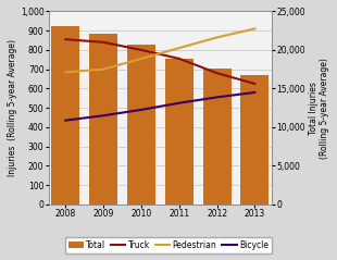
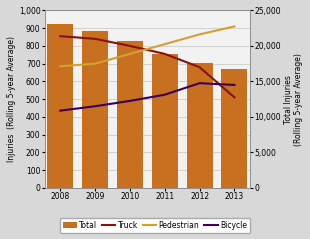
Bicycle/2012: 560 -> 590
Truck/2013: 620 -> 510
